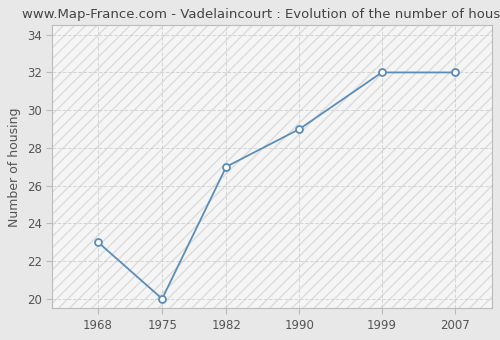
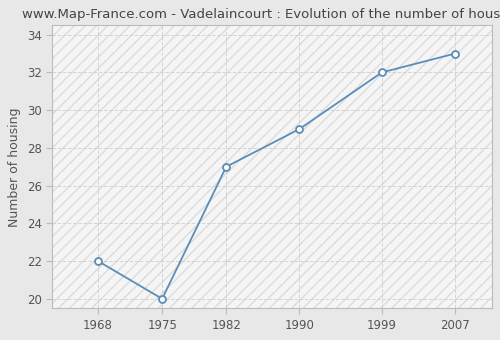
1968: 23 -> 22
2007: 32 -> 33
